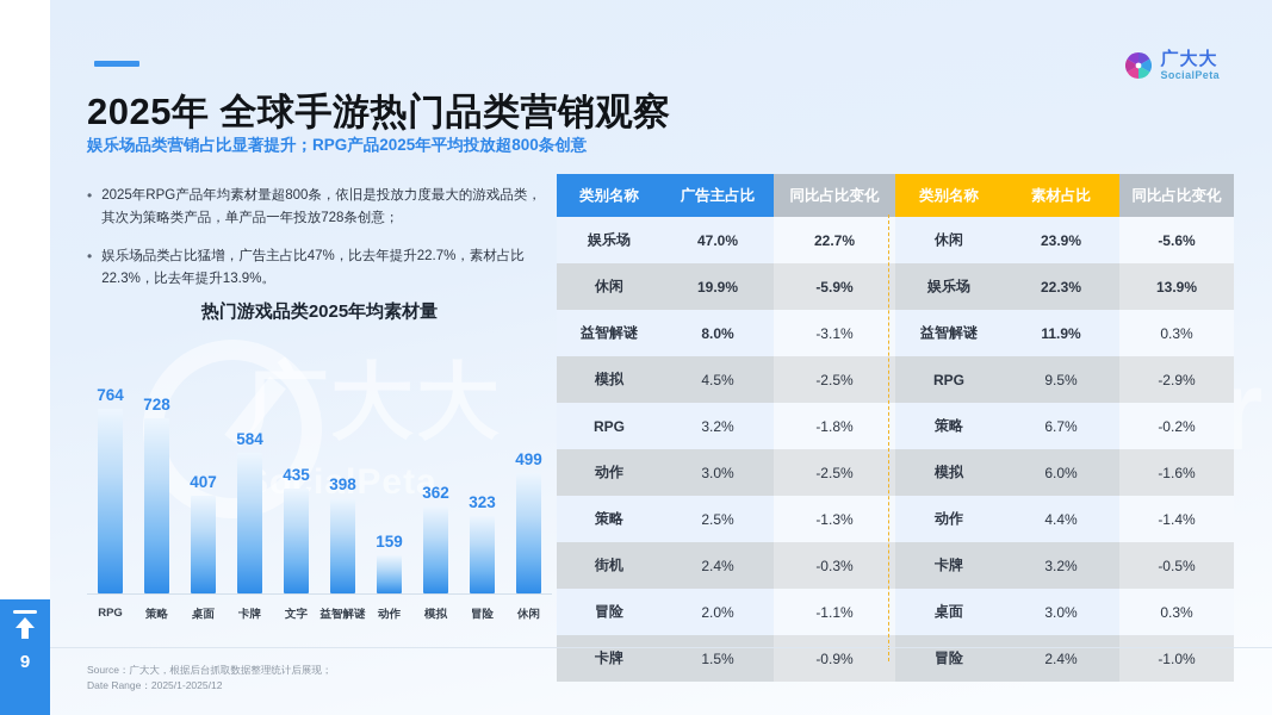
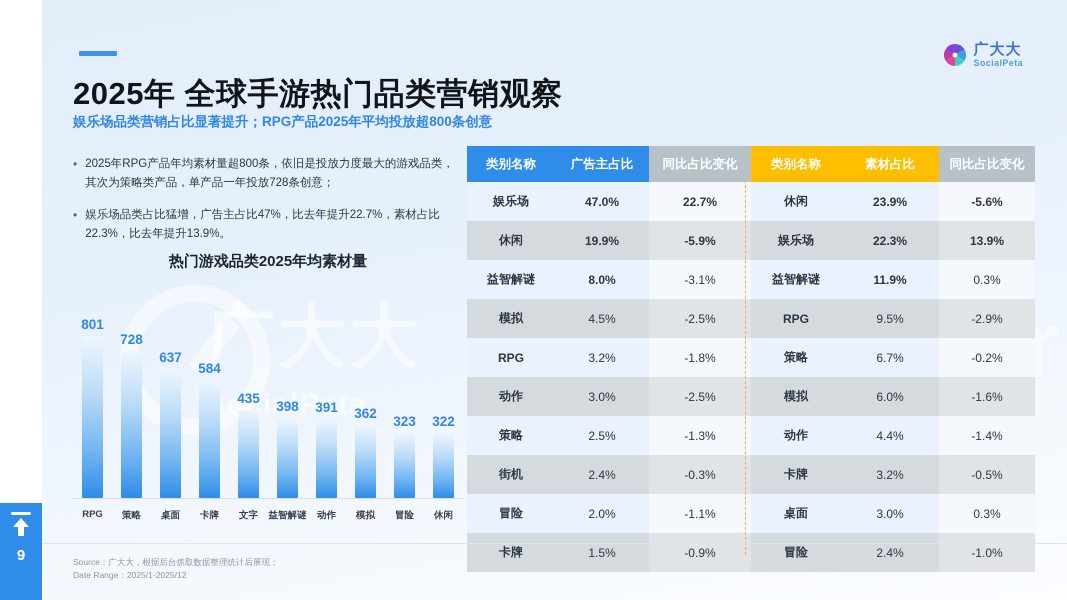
RPG: 764 -> 801
桌面: 407 -> 637
动作: 159 -> 391
休闲: 499 -> 322
